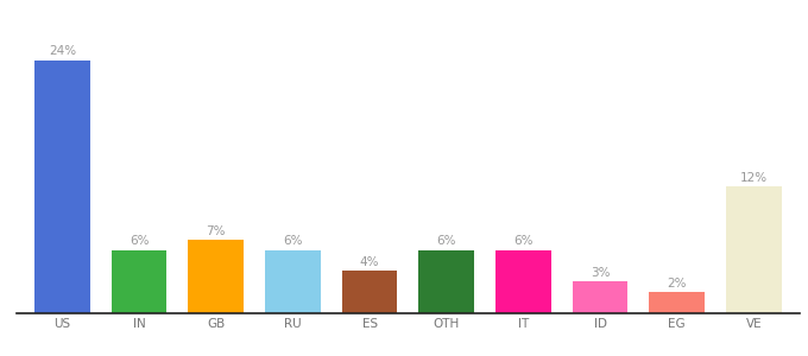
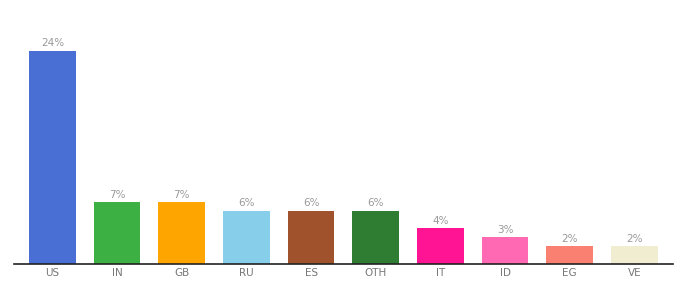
IN: 6% -> 7%
ES: 4% -> 6%
IT: 6% -> 4%
VE: 12% -> 2%
